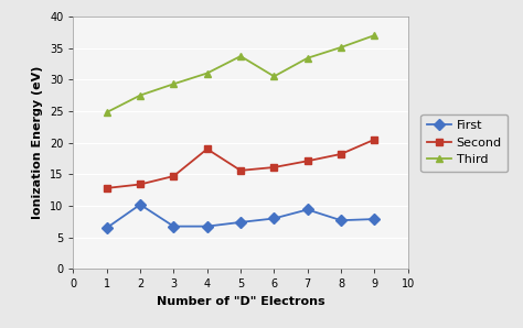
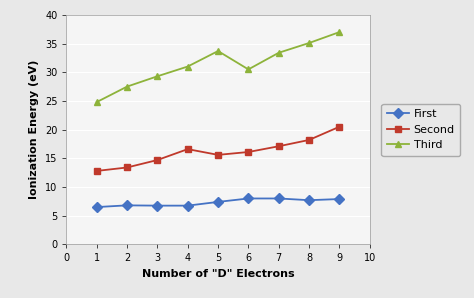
First/2: 10.2 -> 6.8
Second/4: 19.0 -> 16.6
First/7: 9.4 -> 8.0
